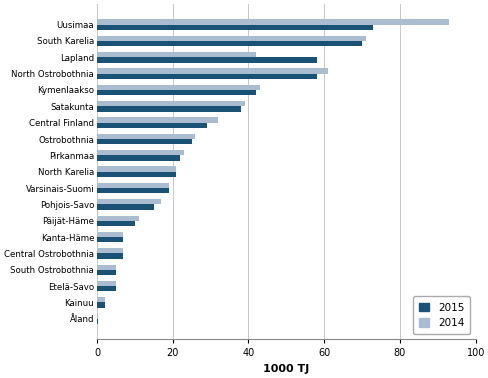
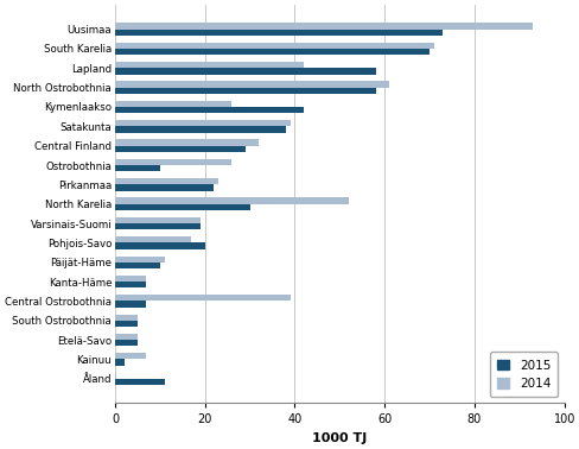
2014/Kymenlaakso: 43.0 -> 26.0
2015/Ostrobothnia: 25.0 -> 10.0
2014/North Karelia: 21.0 -> 52.0
2015/North Karelia: 21.0 -> 30.0
2015/Pohjois-Savo: 15.0 -> 20.0
2014/Central Ostrobothnia: 7.0 -> 39.0
2014/Kainuu: 2.0 -> 7.0
2015/Åland: 0.3 -> 11.0
